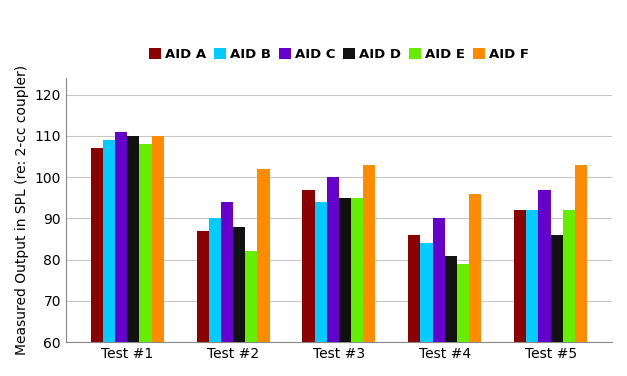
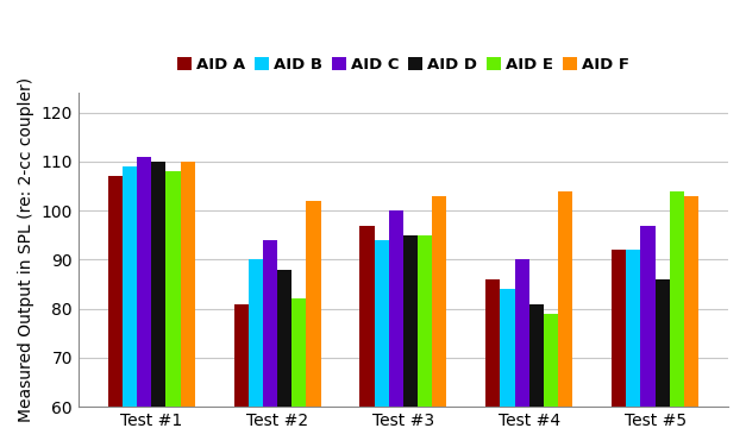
AID A/Test #2: 87 -> 81
AID F/Test #4: 96 -> 104
AID E/Test #5: 92 -> 104
